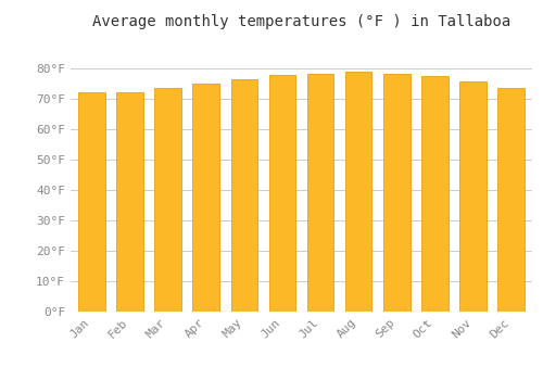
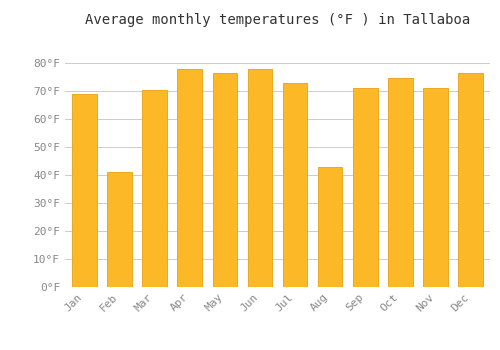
Jan: 72.3°F -> 69.0°F
Feb: 72.3°F -> 41.0°F
Mar: 73.4°F -> 70.5°F
Apr: 75.0°F -> 78.0°F
Jul: 78.1°F -> 73.0°F
Aug: 78.8°F -> 43.0°F
Sep: 78.3°F -> 71.0°F
Oct: 77.4°F -> 74.5°F
Nov: 75.7°F -> 71.0°F
Dec: 73.6°F -> 76.5°F
